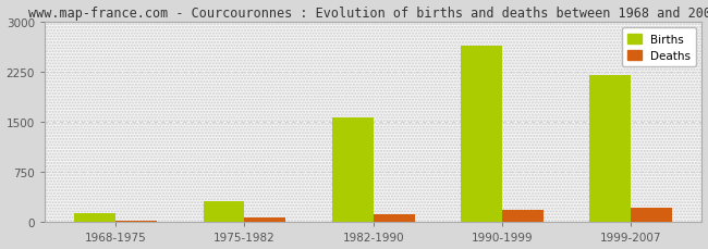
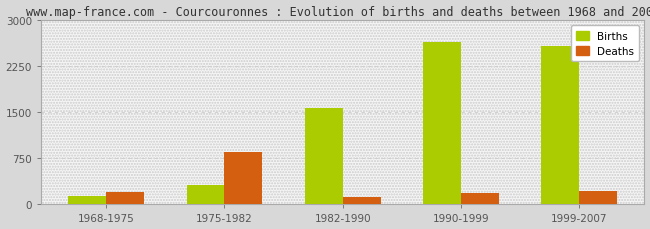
Deaths/1968-1975: 30 -> 200
Deaths/1975-1982: 70 -> 860
Births/1999-2007: 2200 -> 2580
